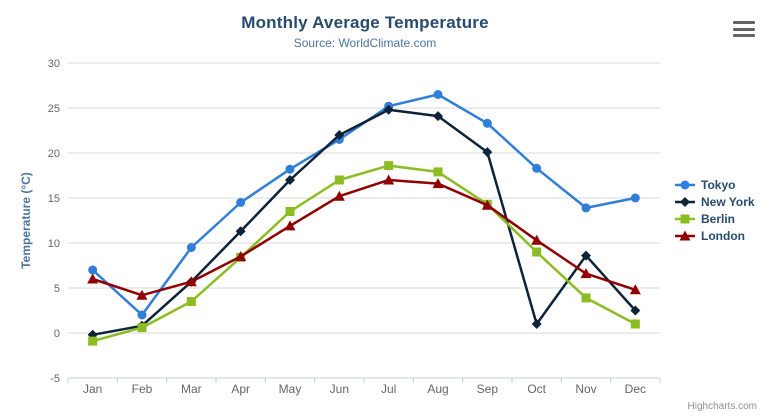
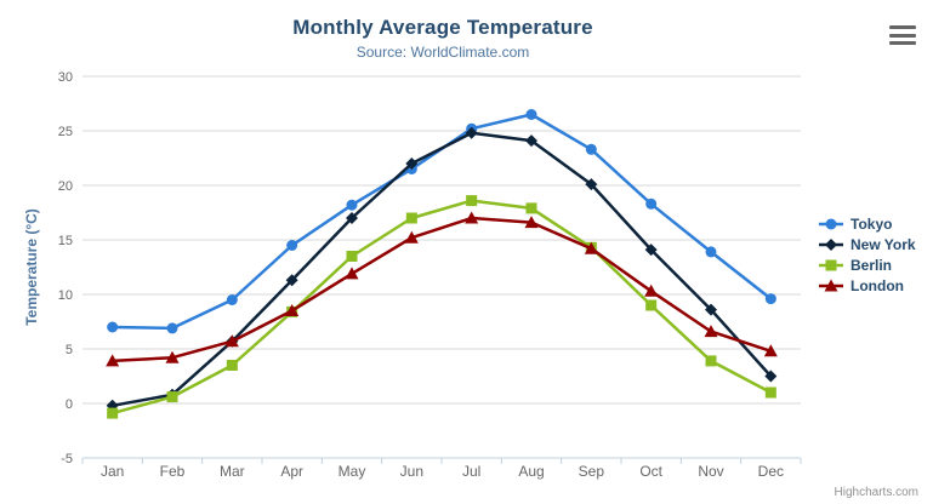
London/Jan: 6 -> 4
Tokyo/Feb: 2 -> 7
New York/Oct: 1 -> 14
Tokyo/Dec: 15 -> 10
